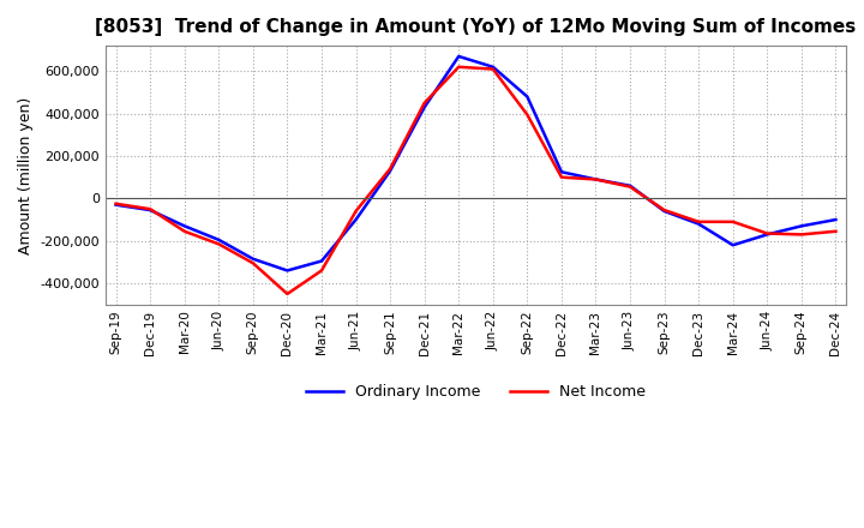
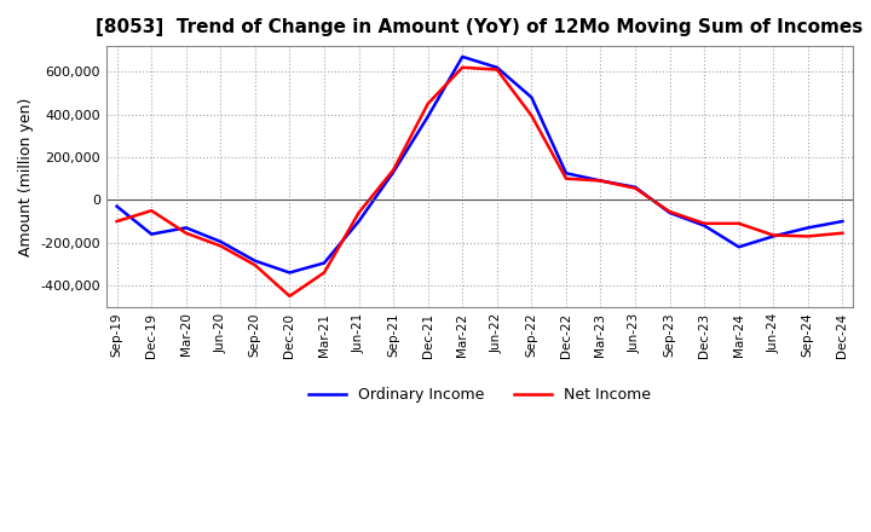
Net Income/Sep-19: -20,000 -> -100,000
Ordinary Income/Dec-19: -60,000 -> -160,000
Ordinary Income/Dec-21: 430,000 -> 390,000
